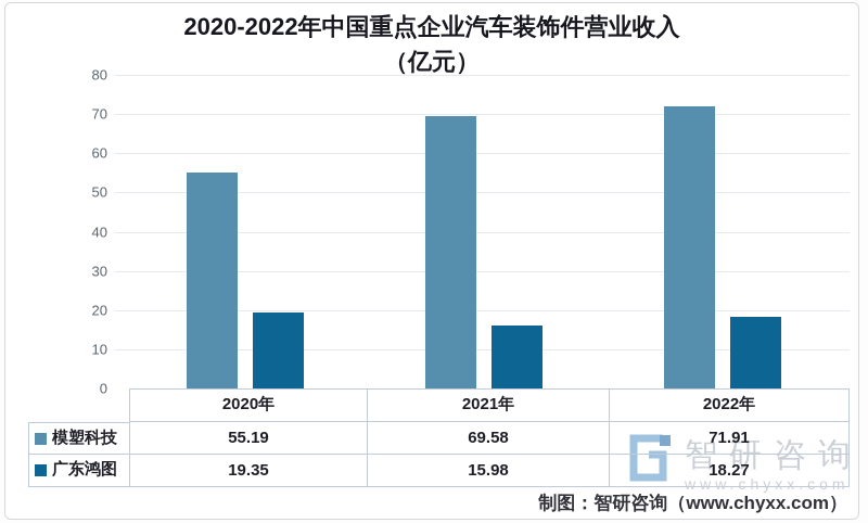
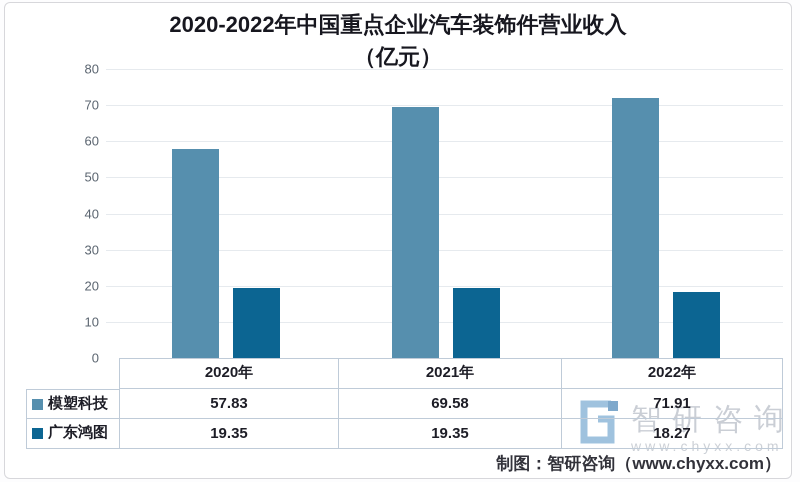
模塑科技/2020年: 55.19 -> 57.83
广东鸿图/2021年: 15.98 -> 19.35
